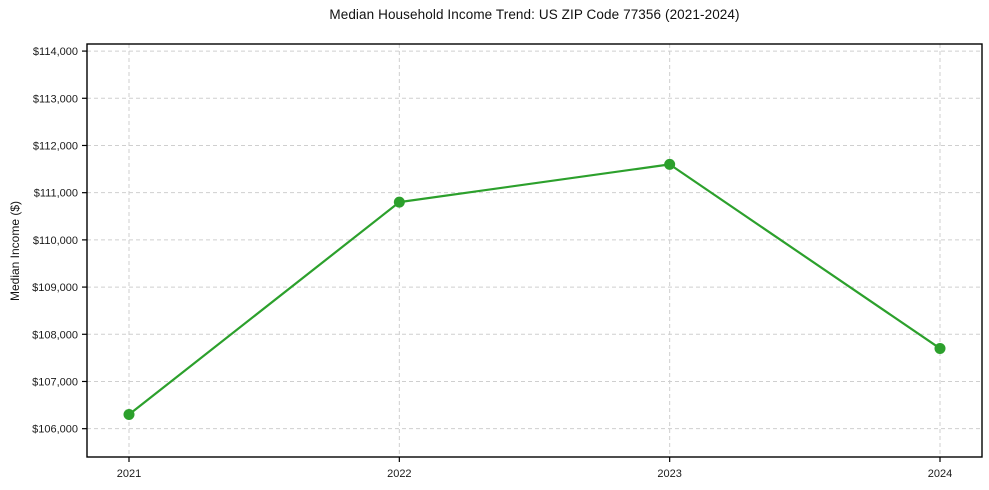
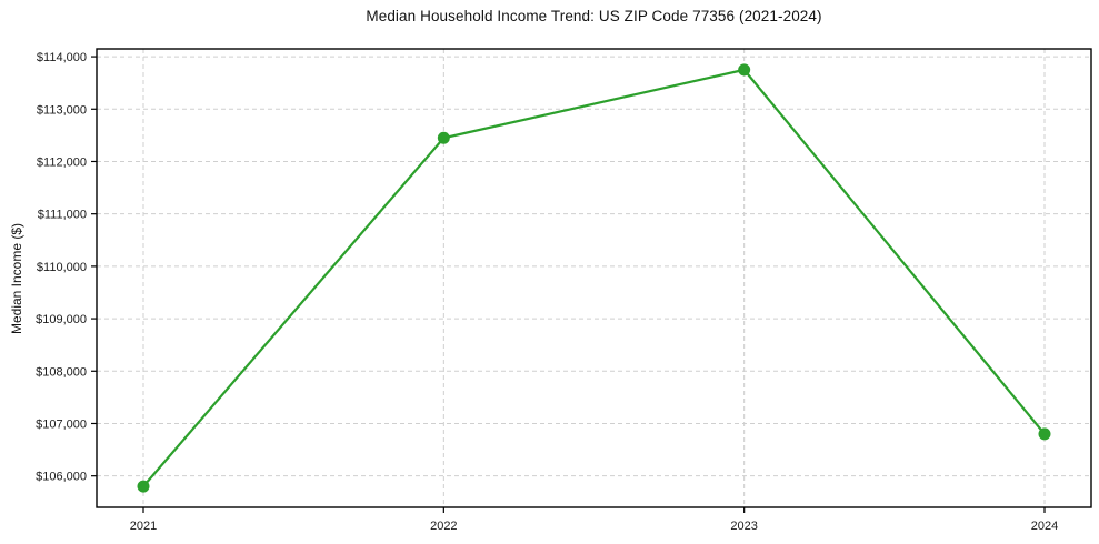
2021: $106300 -> $105800
2022: $110800 -> $112400
2023: $111600 -> $113800
2024: $107700 -> $106800
